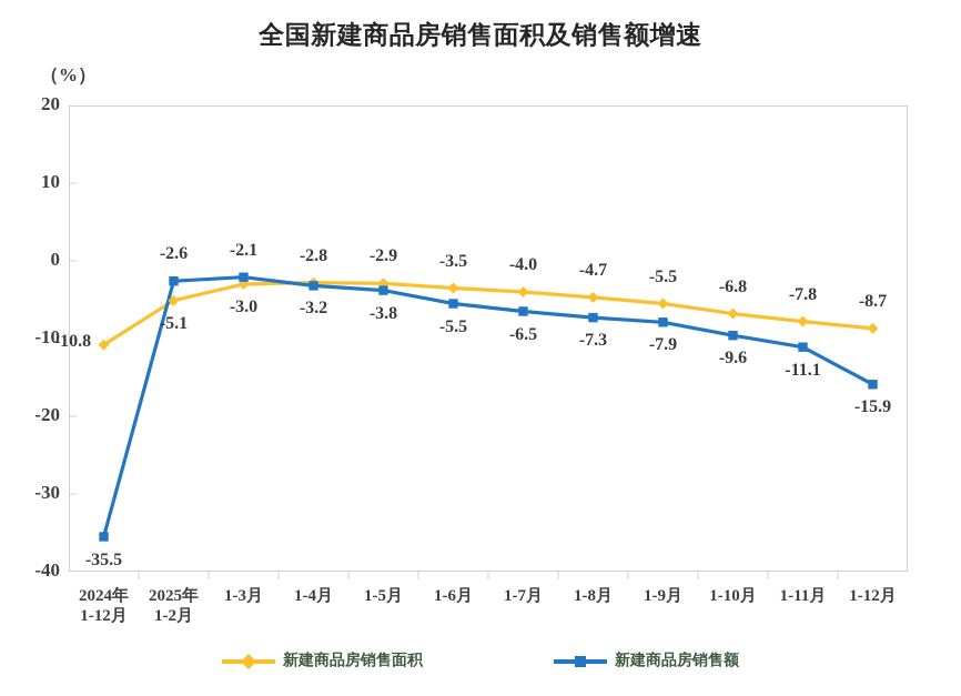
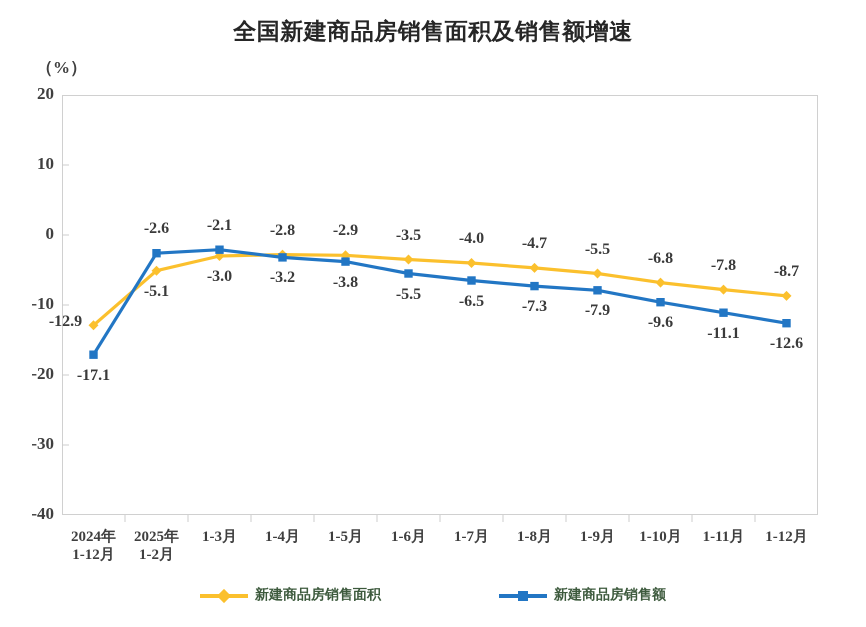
新建商品房销售面积/2024年 1-12月: -10.8 -> -12.9
新建商品房销售额/2024年 1-12月: -35.5 -> -17.1
新建商品房销售额/1-12月: -15.9 -> -12.6
